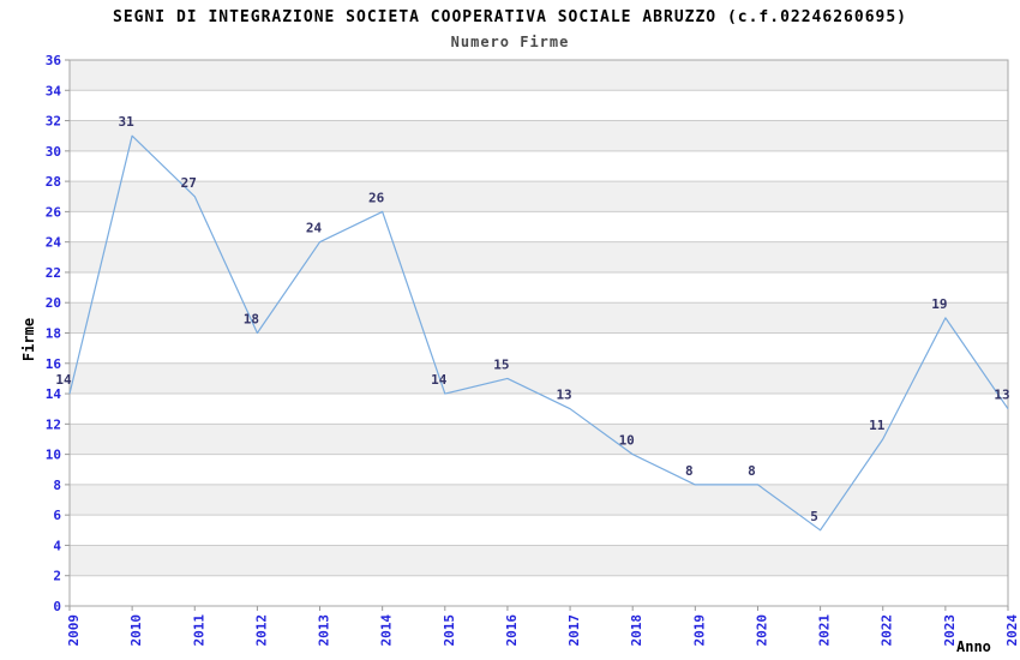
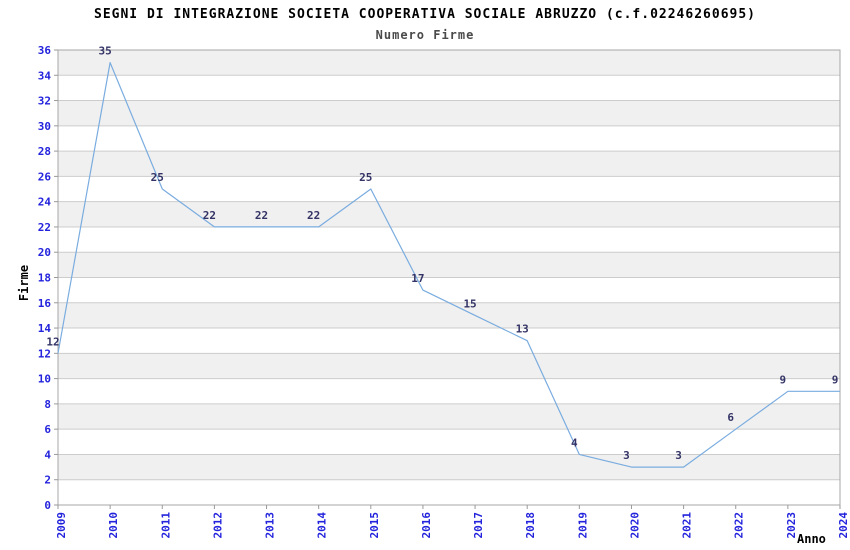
2009: 14 -> 12
2010: 31 -> 35
2011: 27 -> 25
2012: 18 -> 22
2013: 24 -> 22
2014: 26 -> 22
2015: 14 -> 25
2016: 15 -> 17
2017: 13 -> 15
2018: 10 -> 13
2019: 8 -> 4
2020: 8 -> 3
2021: 5 -> 3
2022: 11 -> 6
2023: 19 -> 9
2024: 13 -> 9
